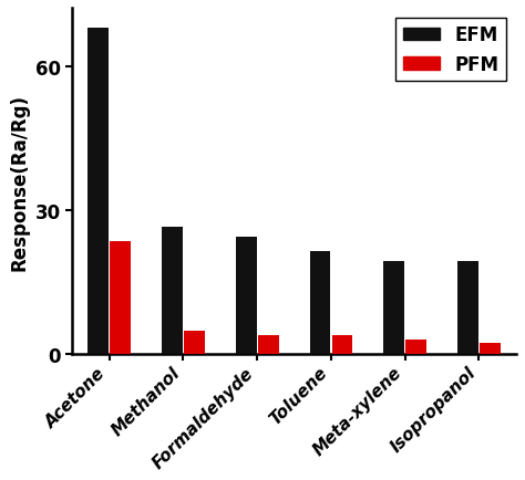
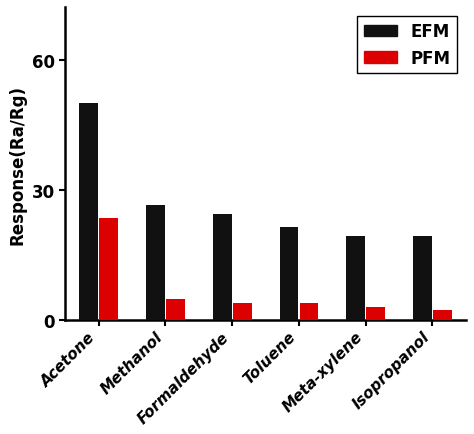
EFM/Acetone: 68.0 -> 50.0
